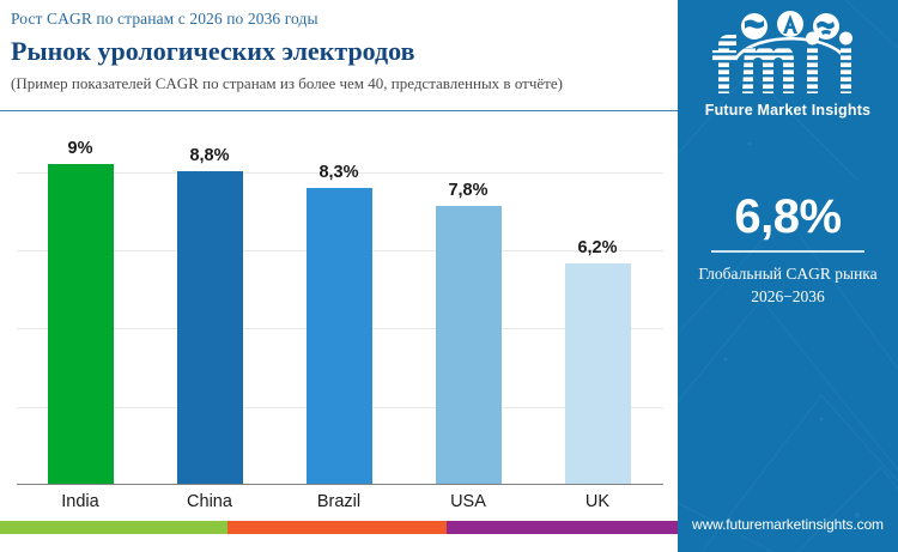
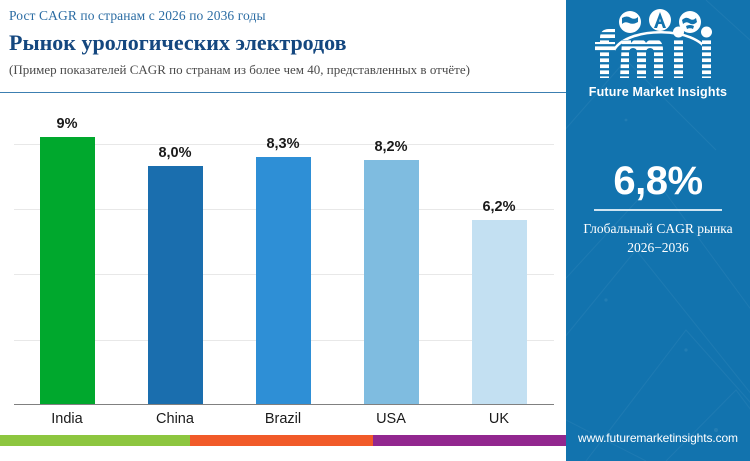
China: 8,8% -> 8,0%
USA: 7,8% -> 8,2%
